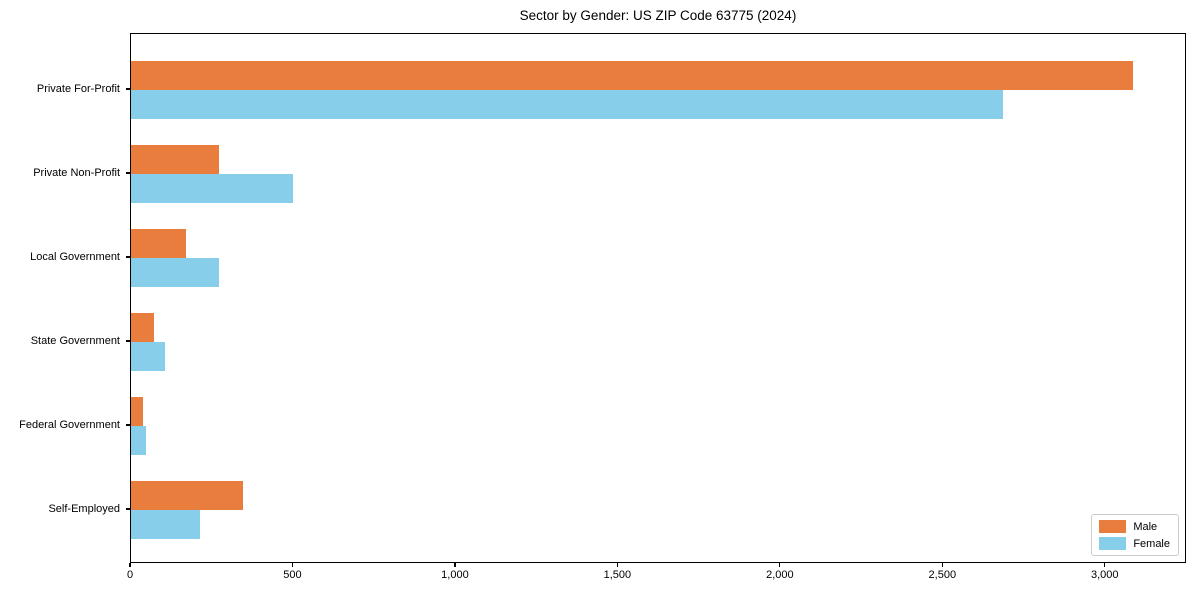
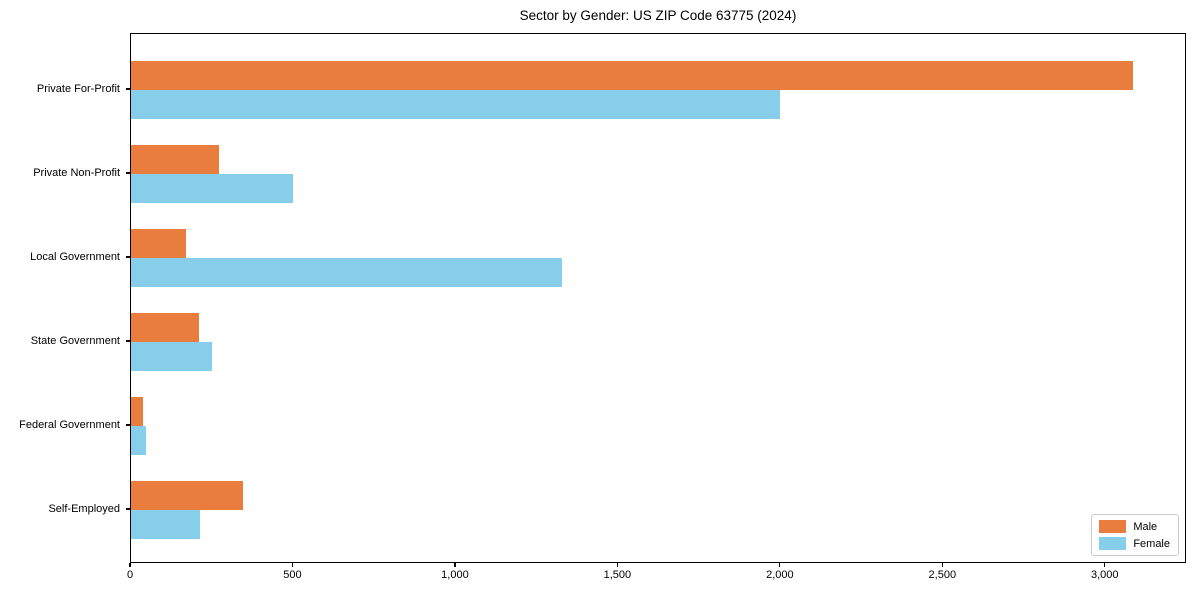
Female/Private For-Profit: 2690 -> 2000
Female/Local Government: 270 -> 1330
Male/State Government: 70 -> 210
Female/State Government: 100 -> 250
